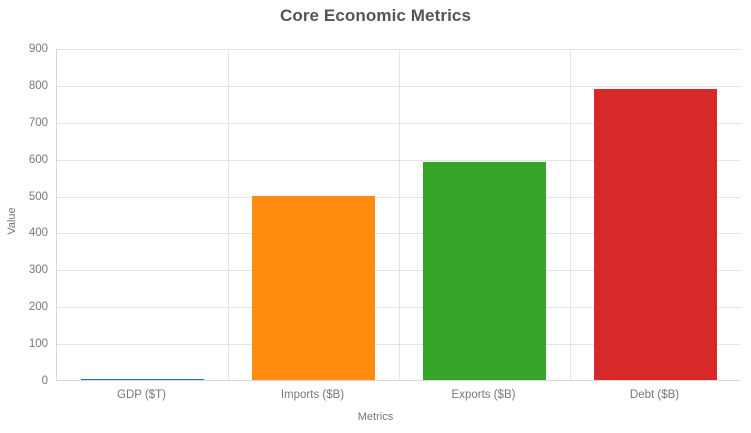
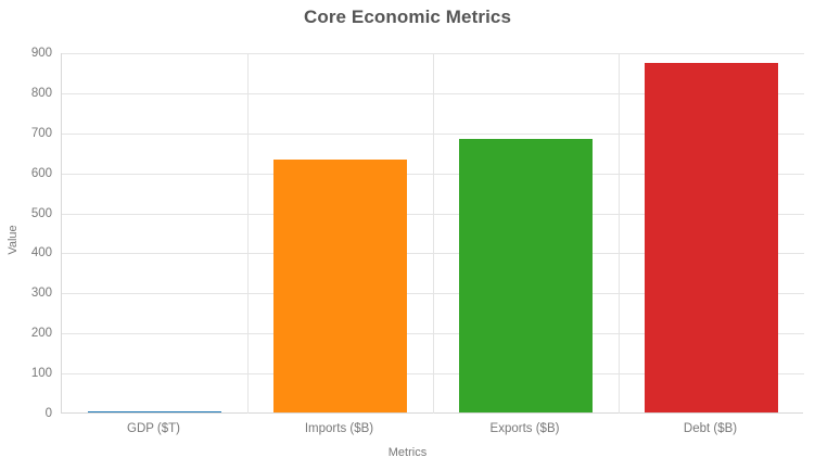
Imports ($B): 500 -> 630
Exports ($B): 590 -> 680
Debt ($B): 790 -> 870
